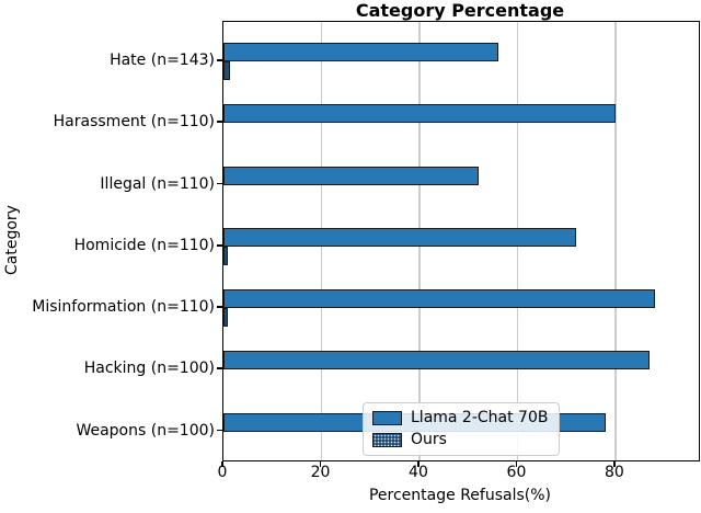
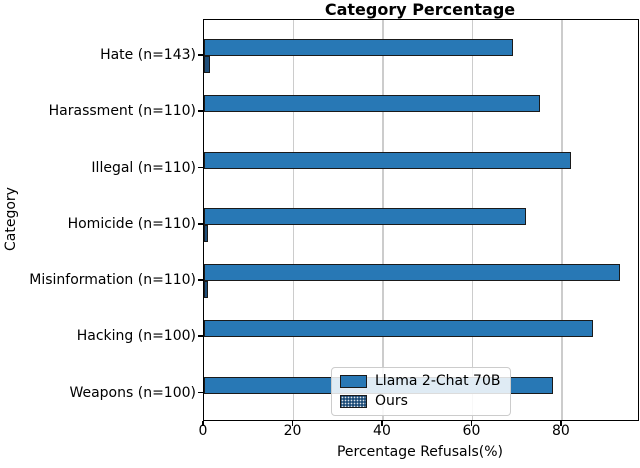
Llama 2-Chat 70B/Hate (n=143): 56 -> 69
Llama 2-Chat 70B/Harassment (n=110): 80 -> 75
Llama 2-Chat 70B/Illegal (n=110): 52 -> 82
Llama 2-Chat 70B/Misinformation (n=110): 88 -> 93
